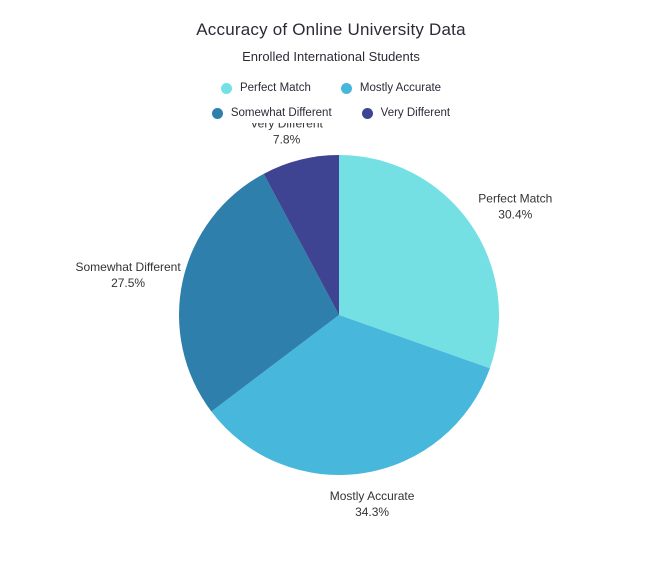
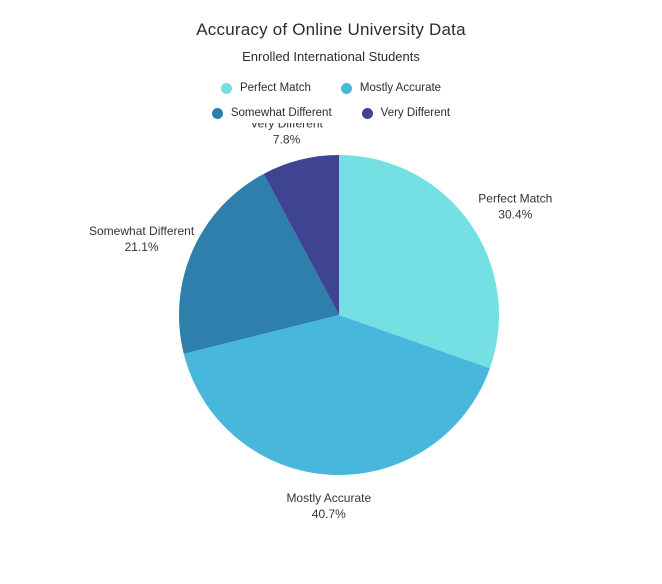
Mostly Accurate: 34.3% -> 40.7%
Somewhat Different: 27.5% -> 21.1%
